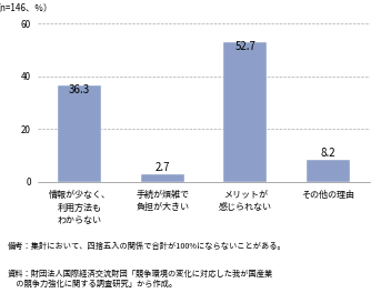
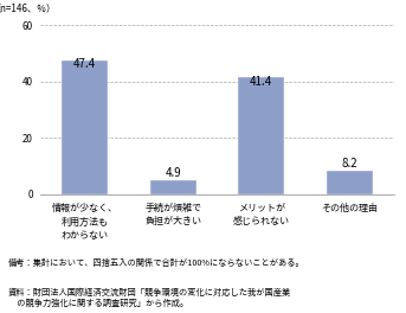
情報が少なく、 利用方法も わからない: 36.3 -> 47.4
手続が煩雑で 負担が大きい: 2.7 -> 4.9
メリットが 感じられない: 52.7 -> 41.4
